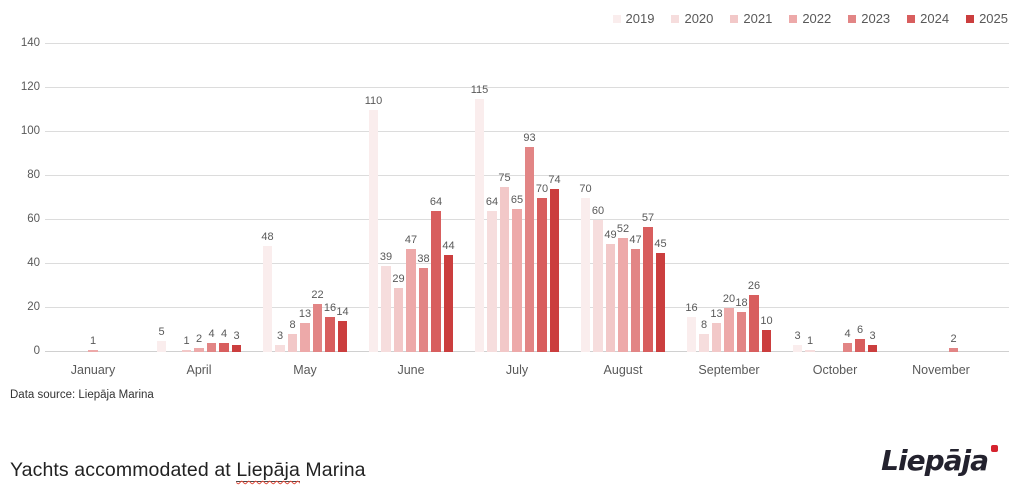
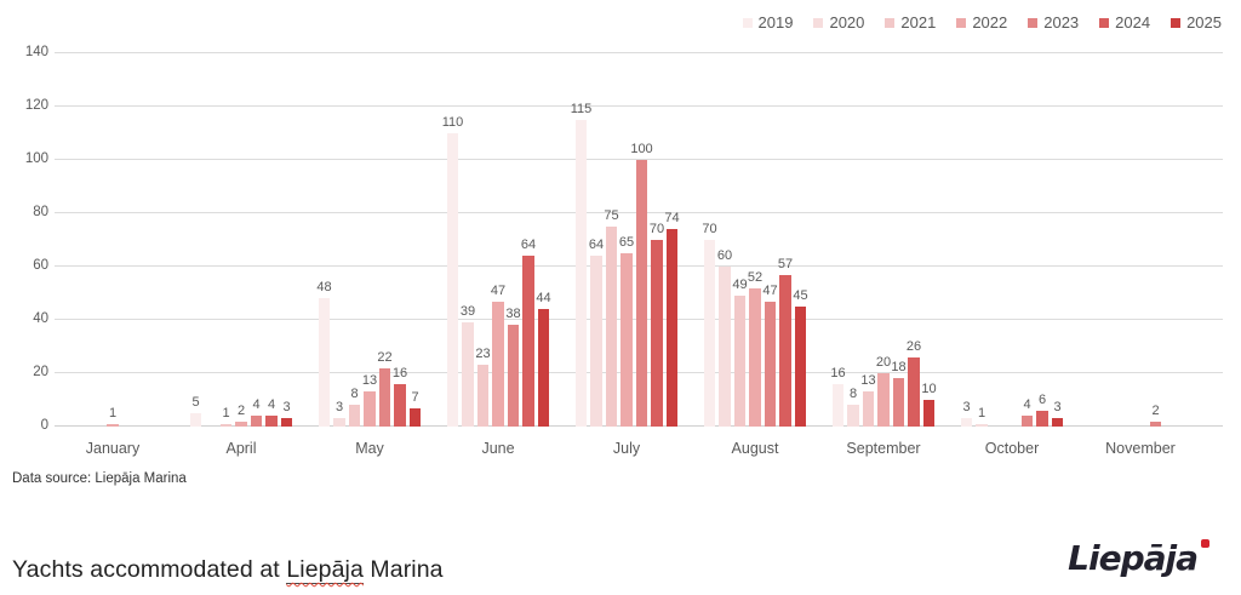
2025/May: 14 -> 7
2021/June: 29 -> 23
2023/July: 93 -> 100
